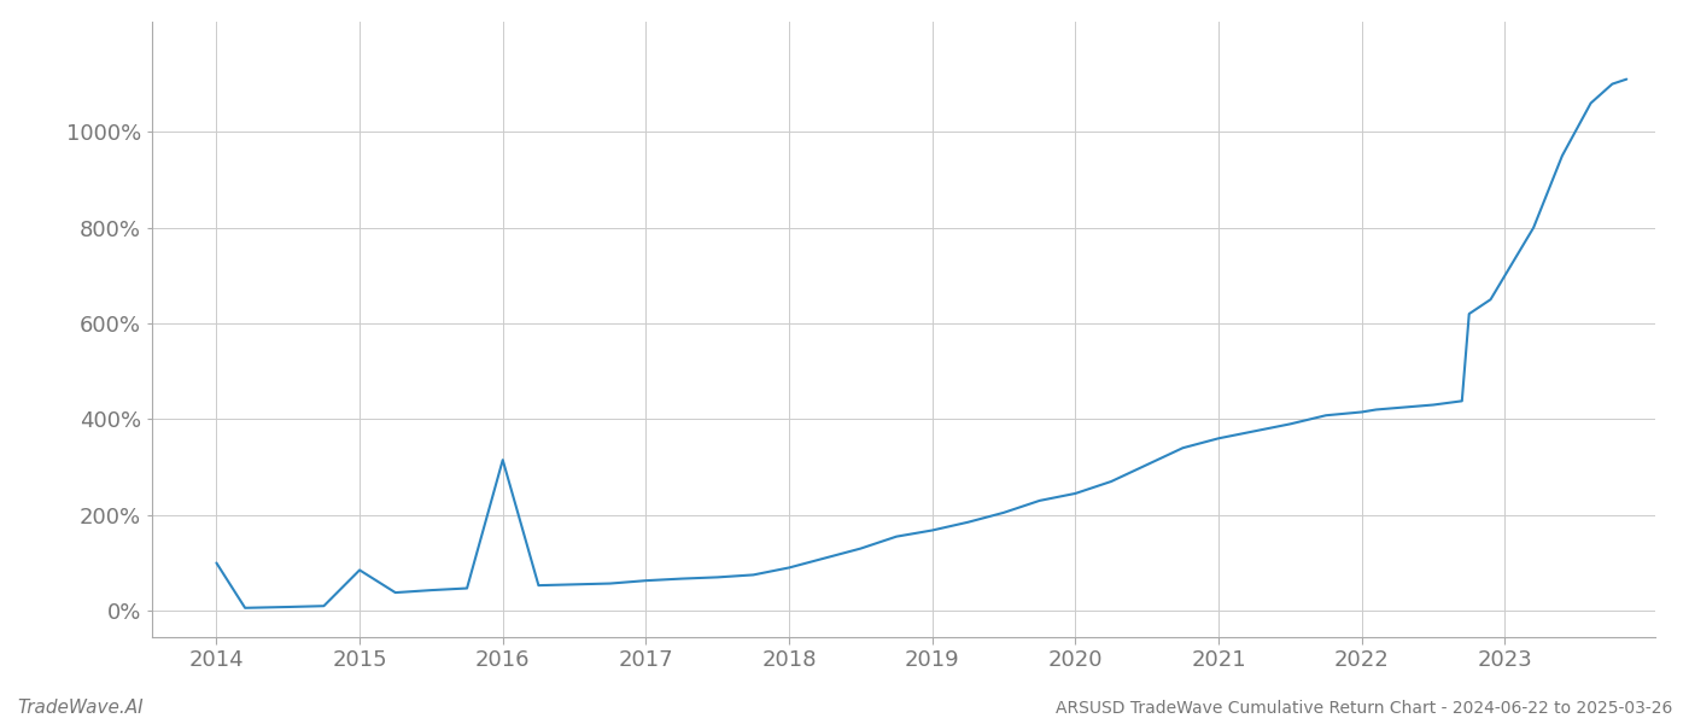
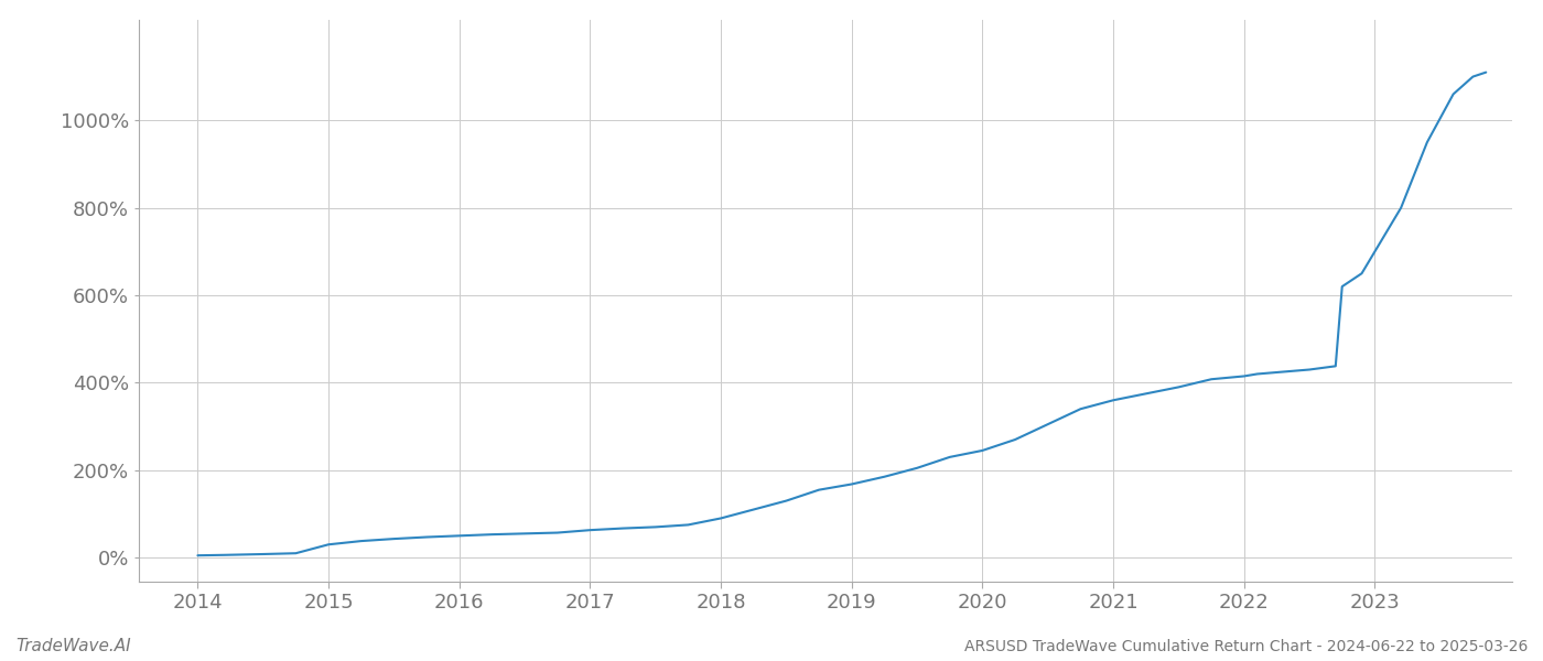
2014: 100% -> 5%
2015: 85% -> 30%
2016: 315% -> 50%
